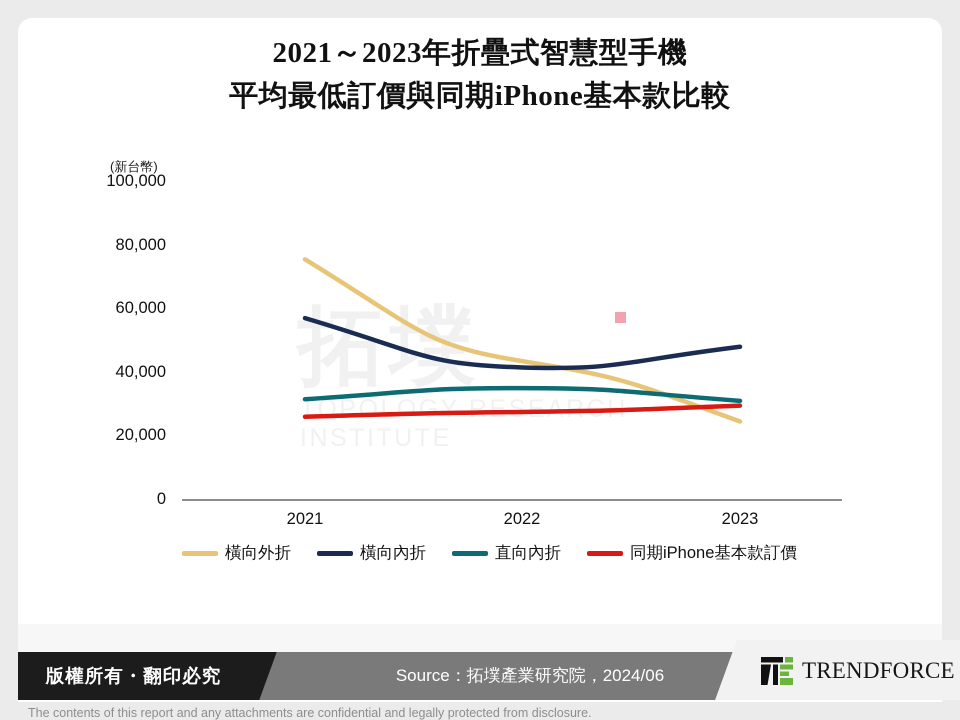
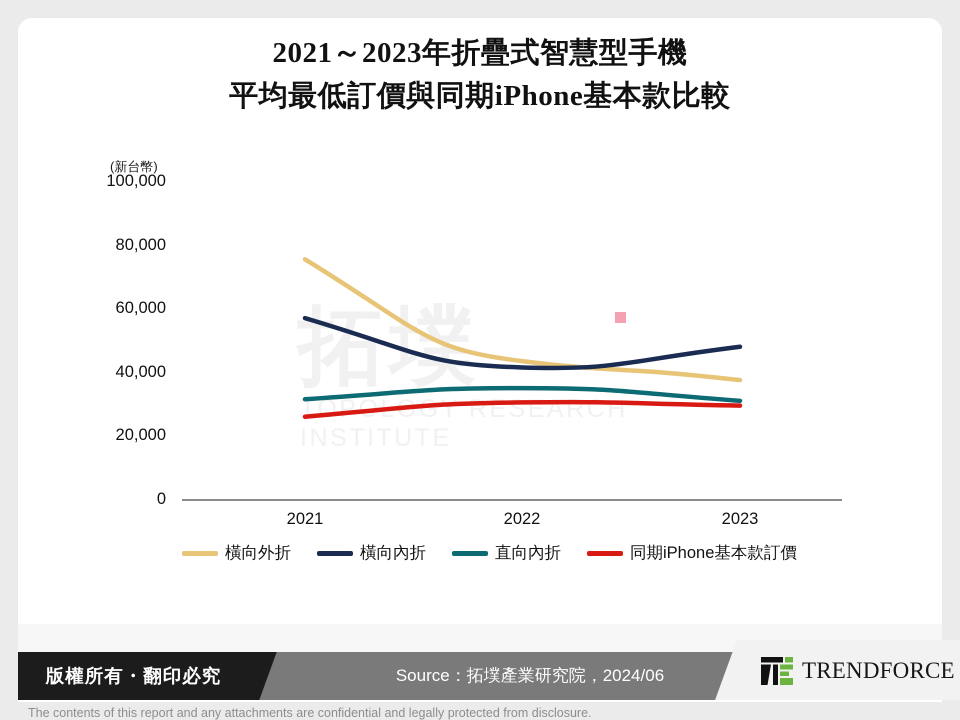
同期iPhone基本款訂價/2022: 28000 -> 31000
橫向外折/2023: 25000 -> 38000
